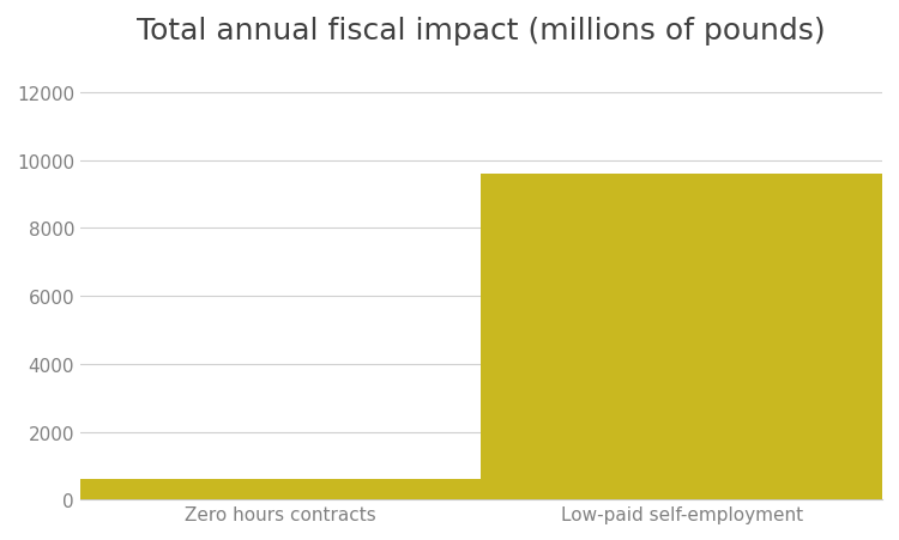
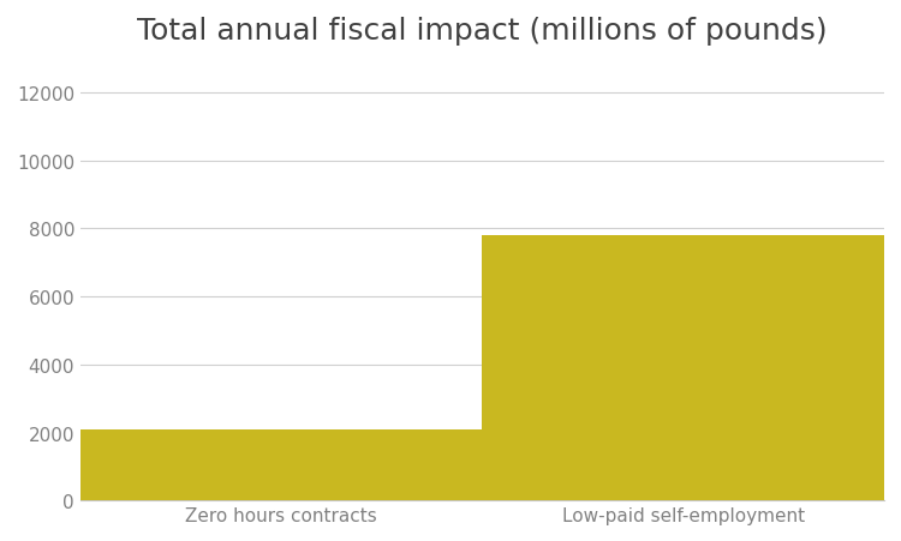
Zero hours contracts: 600 -> 2100
Low-paid self-employment: 9600 -> 7800
